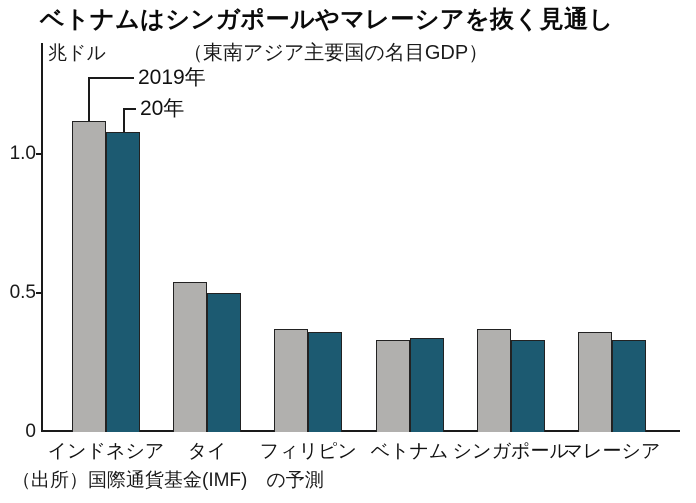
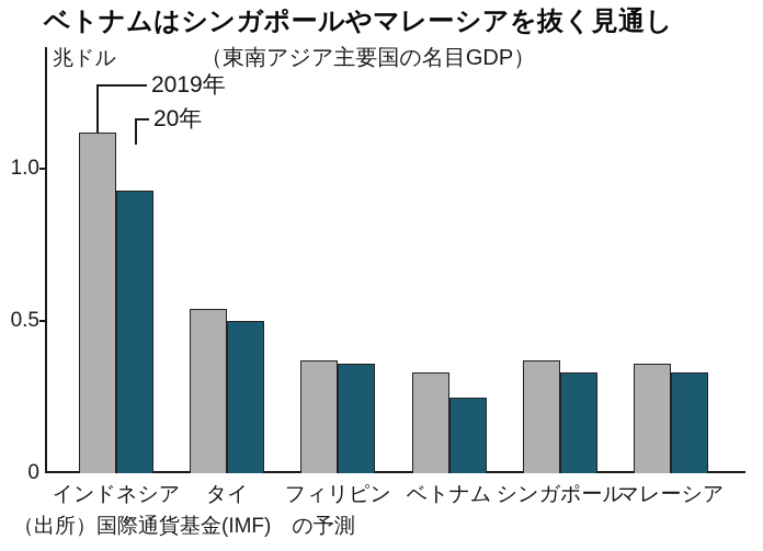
20年/インドネシア: 1.08 -> 0.93
20年/ベトナム: 0.34 -> 0.25
